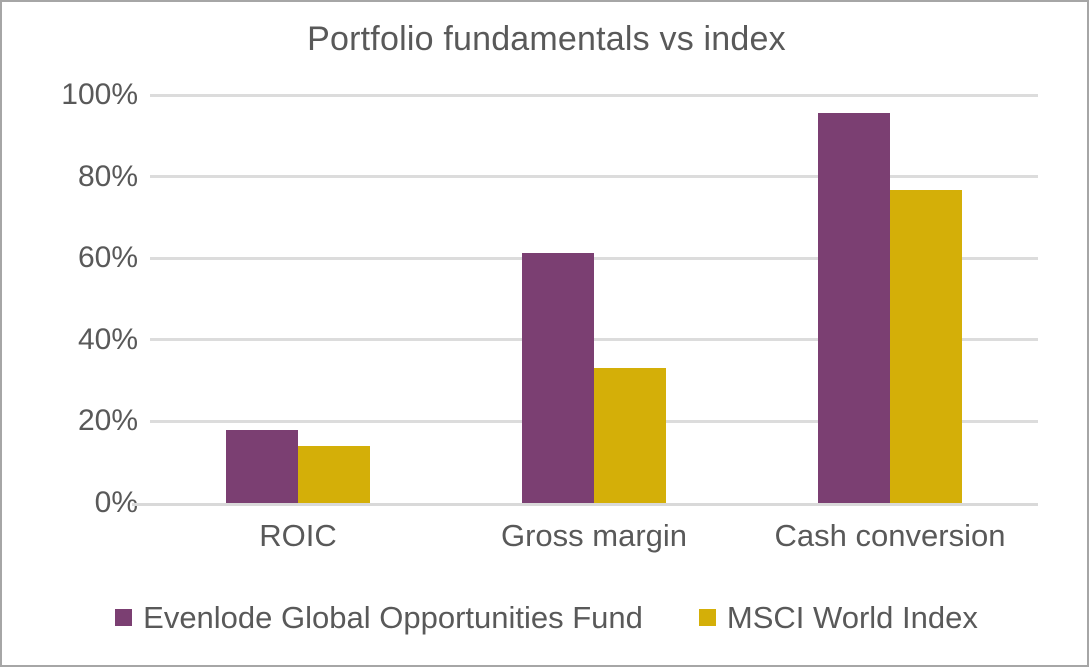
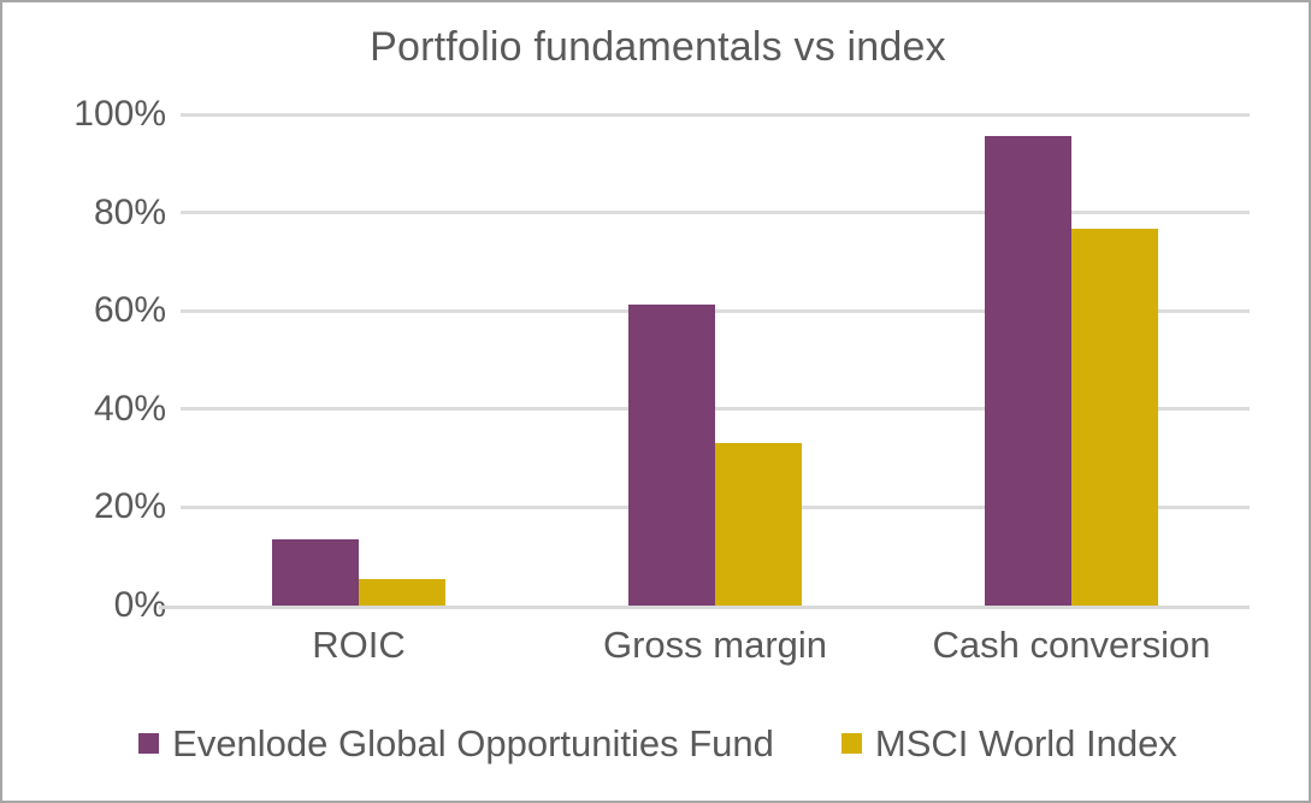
Evenlode Global Opportunities Fund/ROIC: 18% -> 14%
MSCI World Index/ROIC: 14% -> 5%
